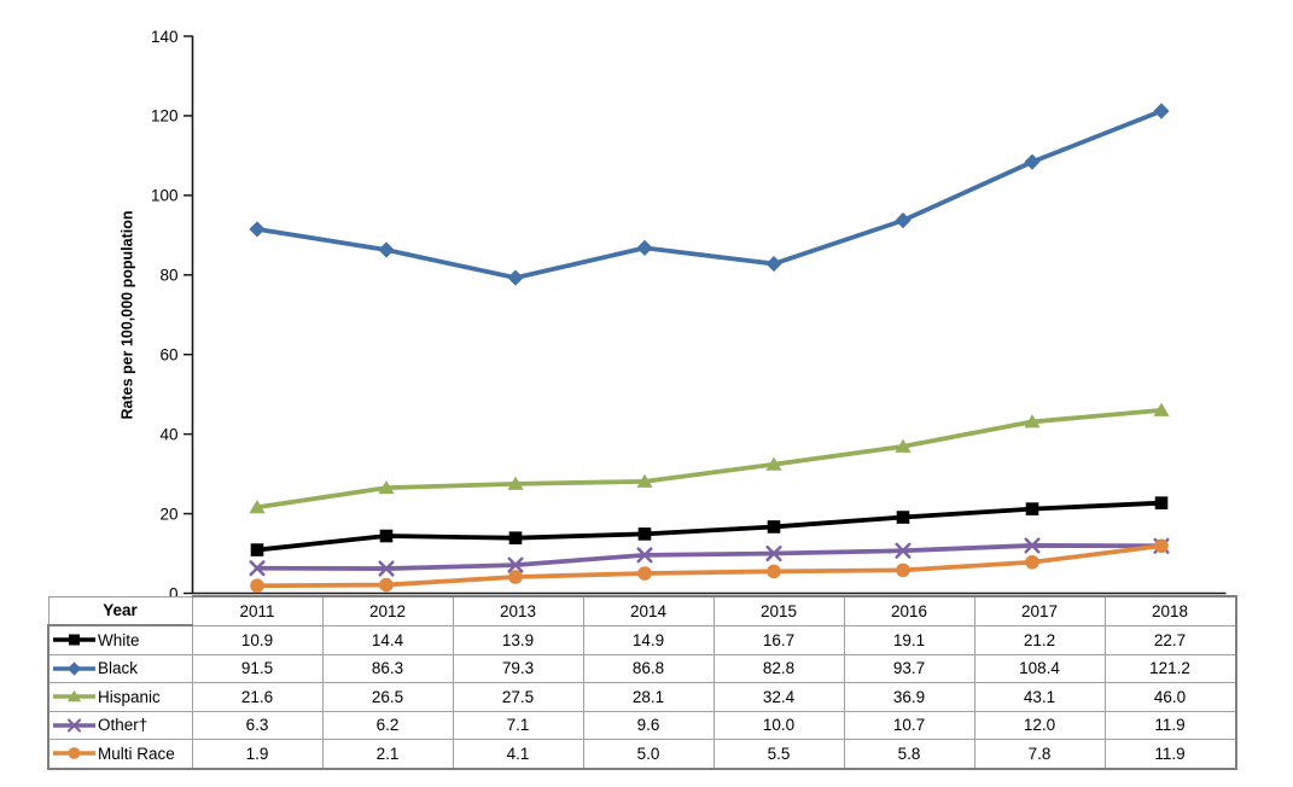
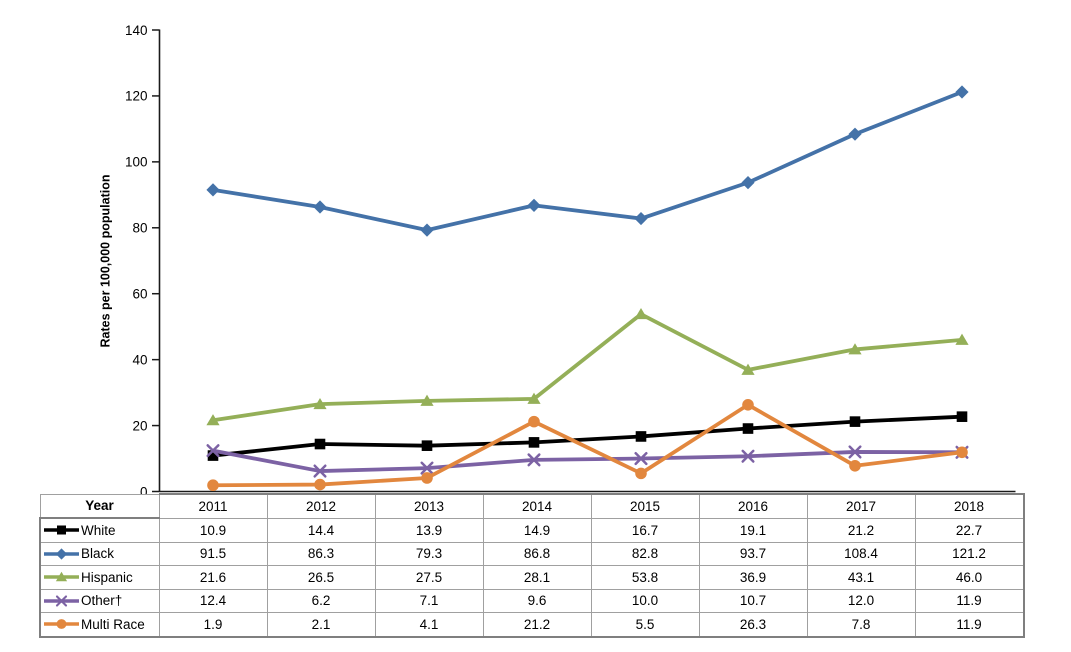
Other†/2011: 6.3 -> 12.4
Multi Race/2014: 5.0 -> 21.2
Hispanic/2015: 32.4 -> 53.8
Multi Race/2016: 5.8 -> 26.3
